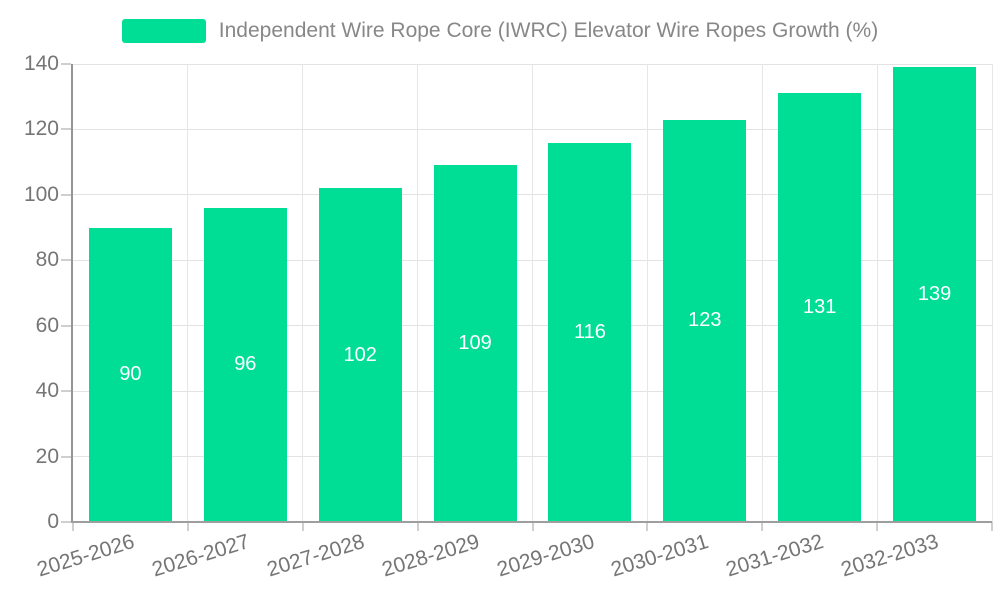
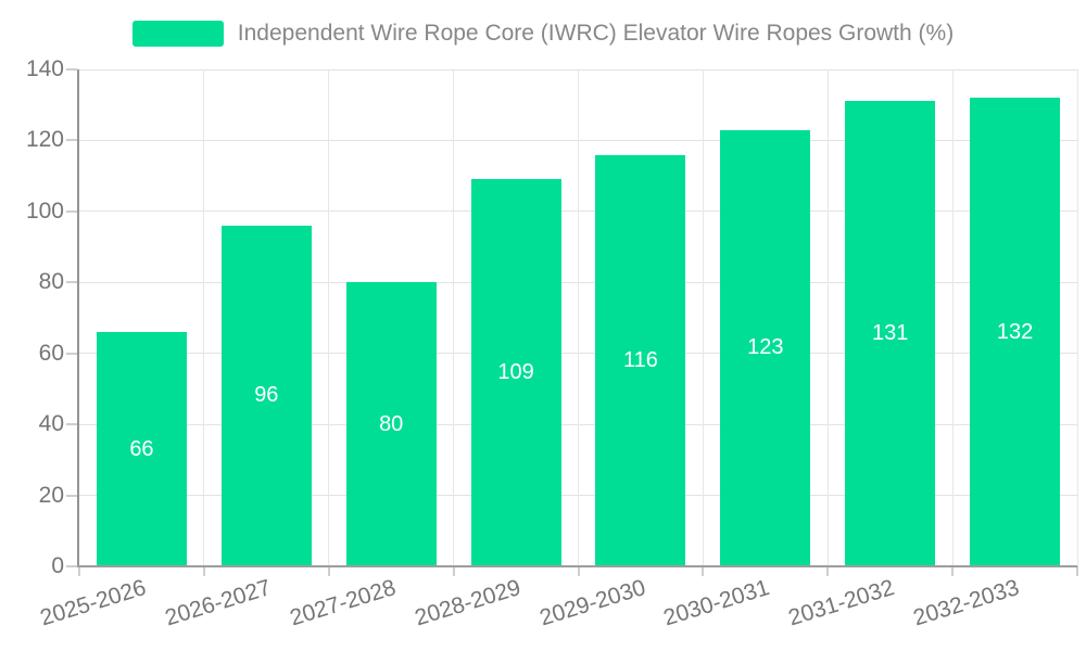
2025-2026: 90 -> 66
2027-2028: 102 -> 80
2032-2033: 139 -> 132
